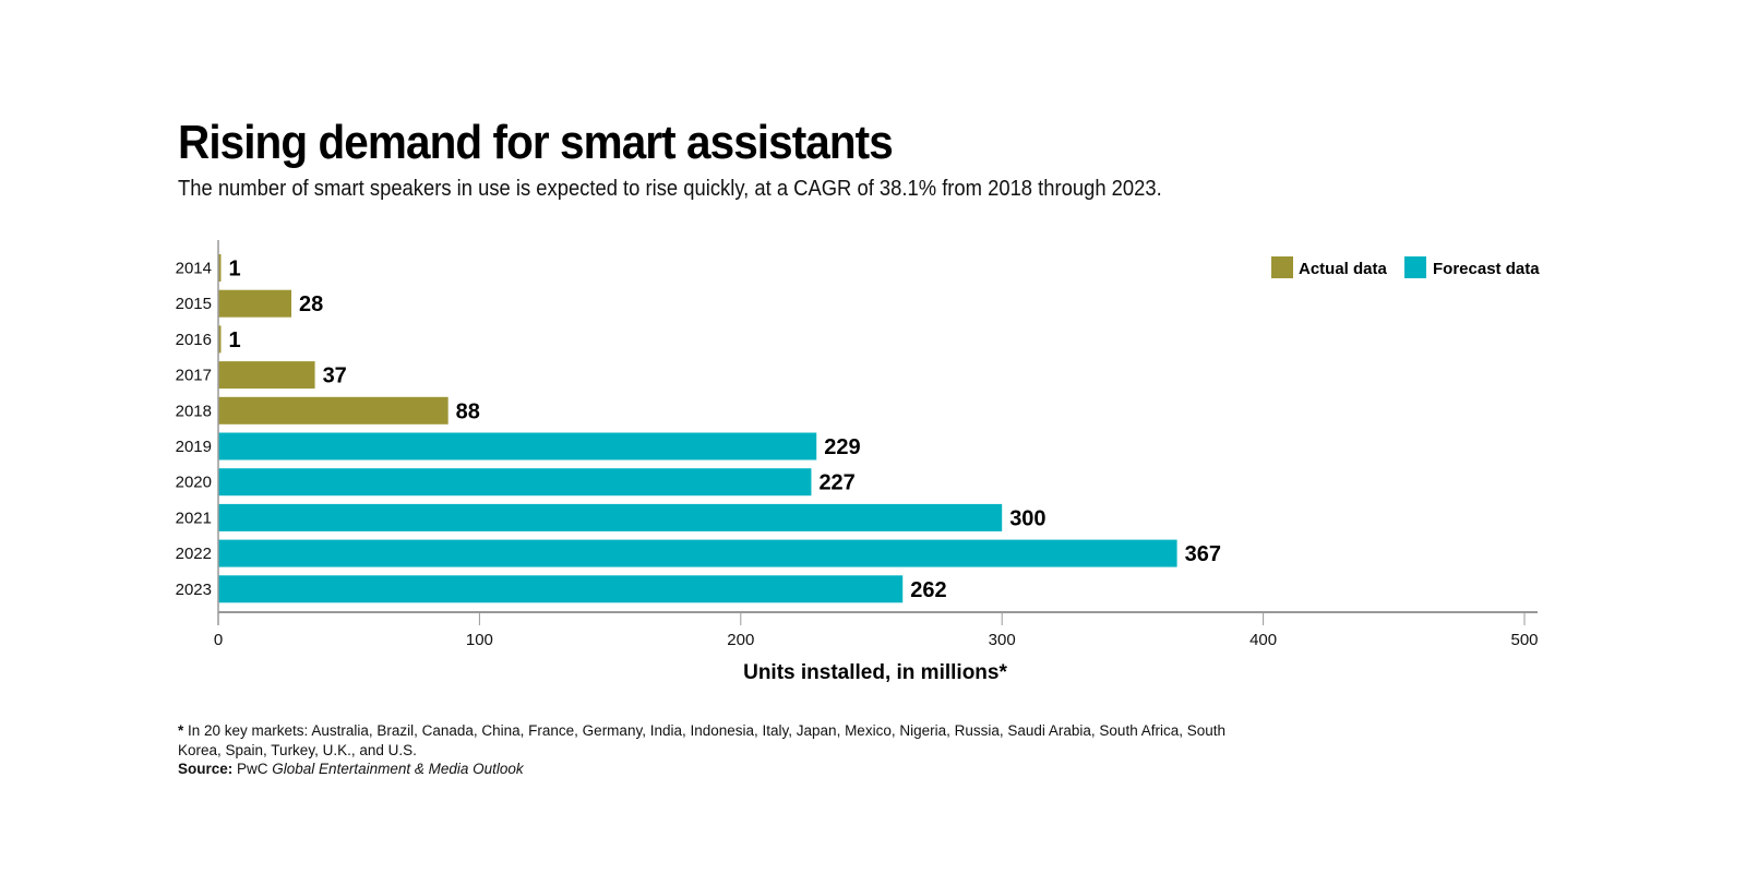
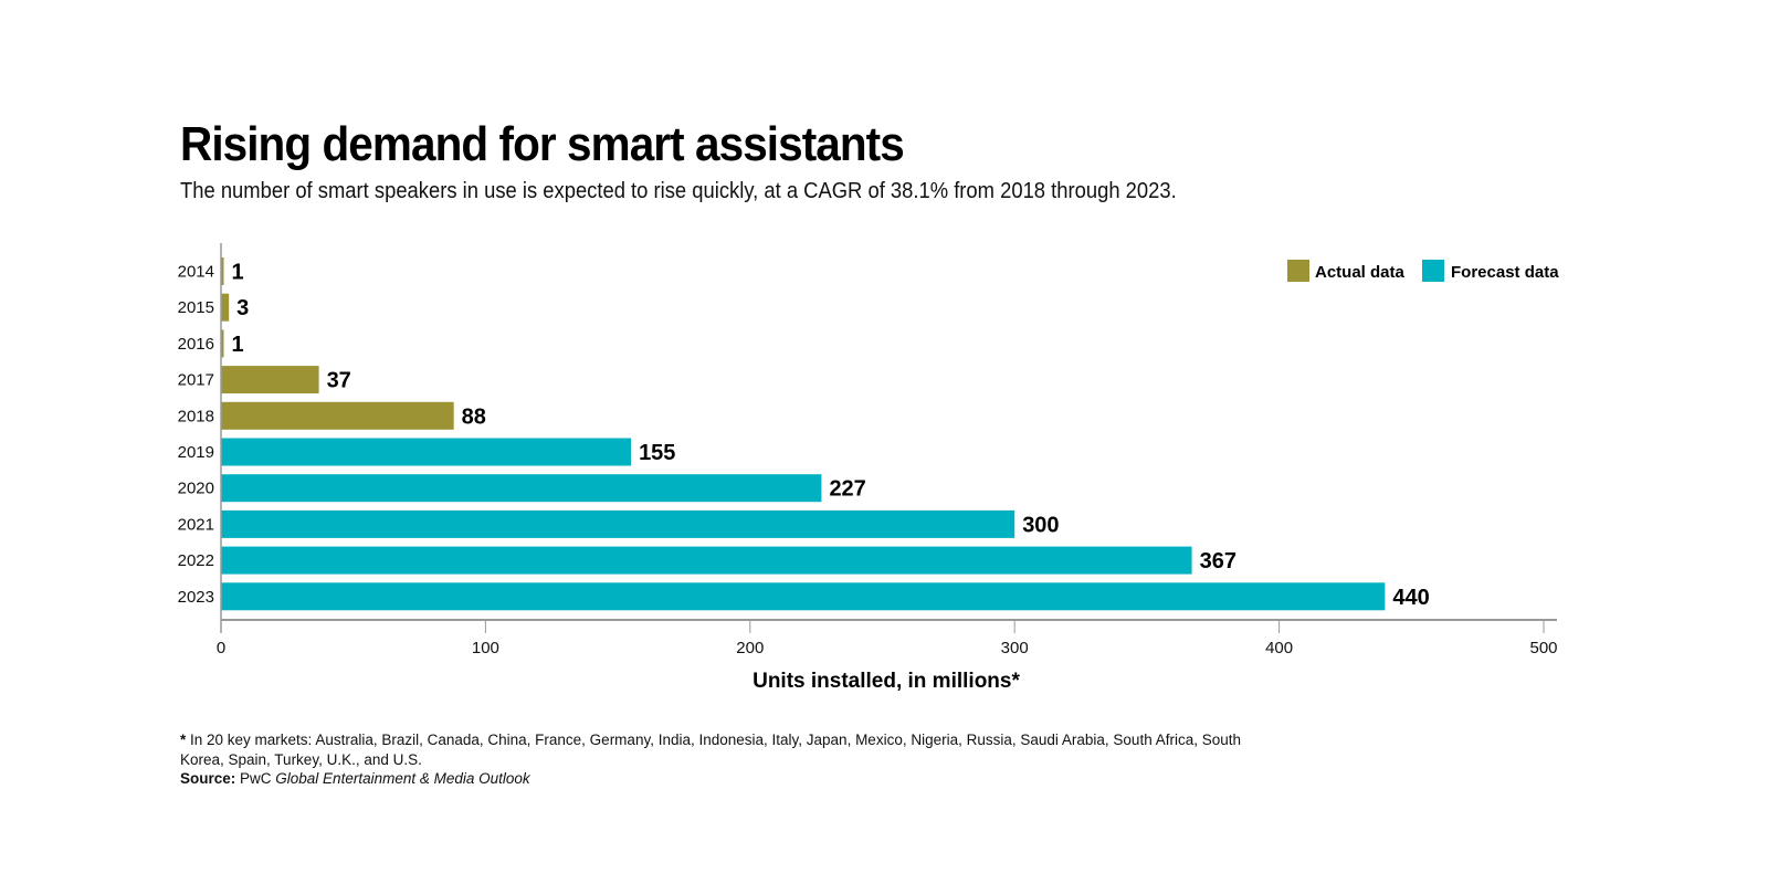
2015: 28 -> 3
2019: 229 -> 155
2023: 262 -> 440
